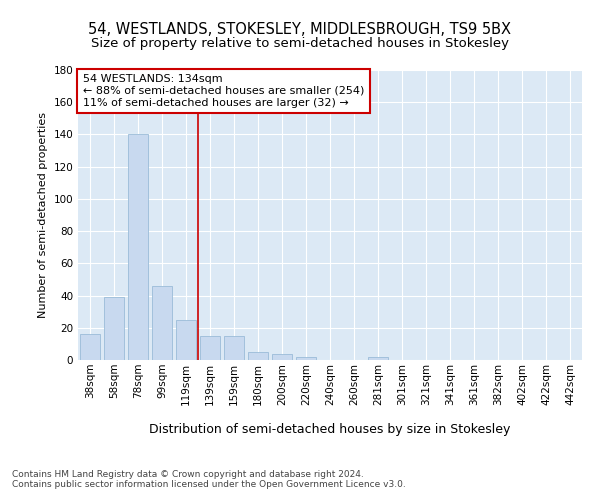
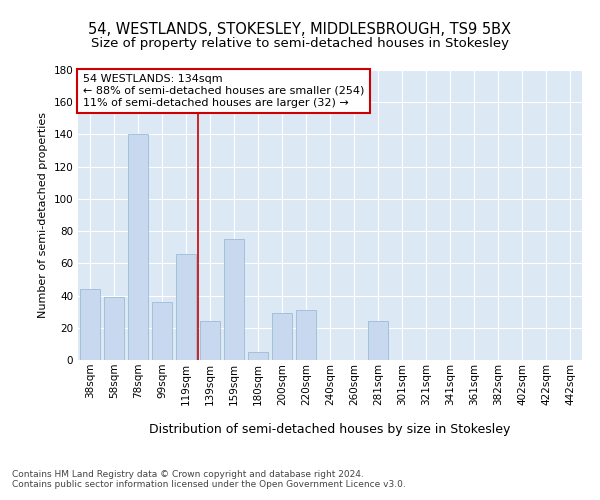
38sqm: 16 -> 44
99sqm: 46 -> 36
119sqm: 25 -> 66
139sqm: 15 -> 24
159sqm: 15 -> 75
200sqm: 4 -> 29
220sqm: 2 -> 31
281sqm: 2 -> 24
